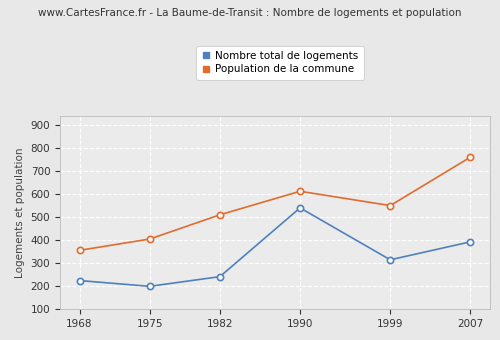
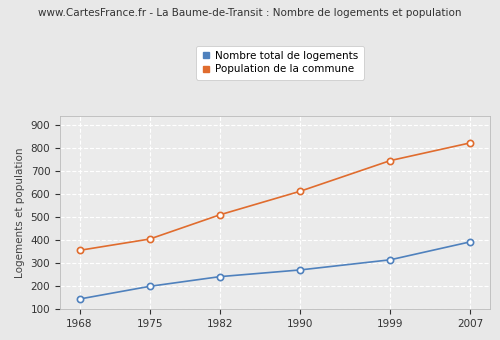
Nombre total de logements/1968: 225 -> 145
Nombre total de logements/1990: 540 -> 271
Population de la commune/1999: 550 -> 745
Population de la commune/2007: 760 -> 822
